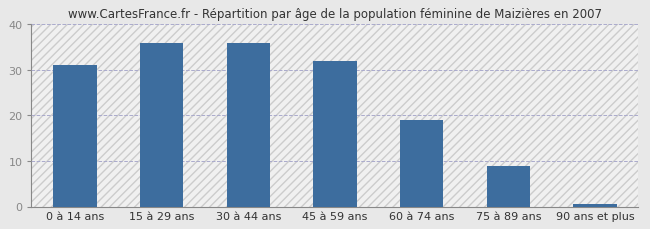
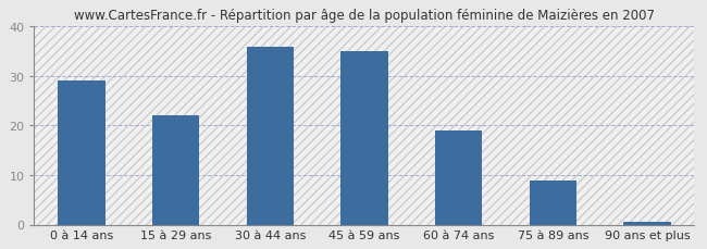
0 à 14 ans: 31.0 -> 29.0
15 à 29 ans: 36.0 -> 22.0
45 à 59 ans: 32.0 -> 35.0
